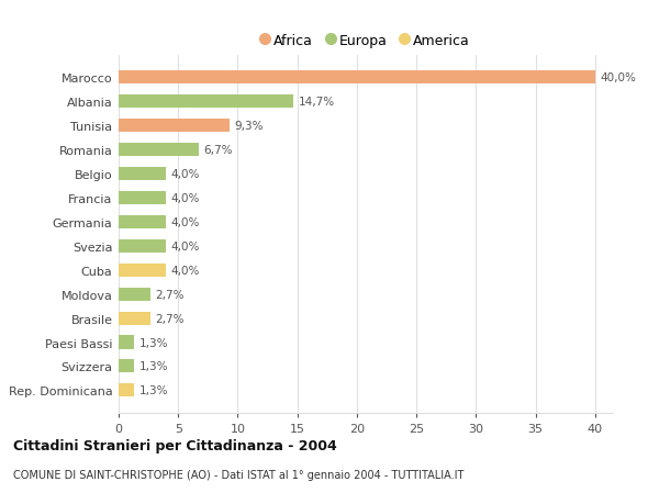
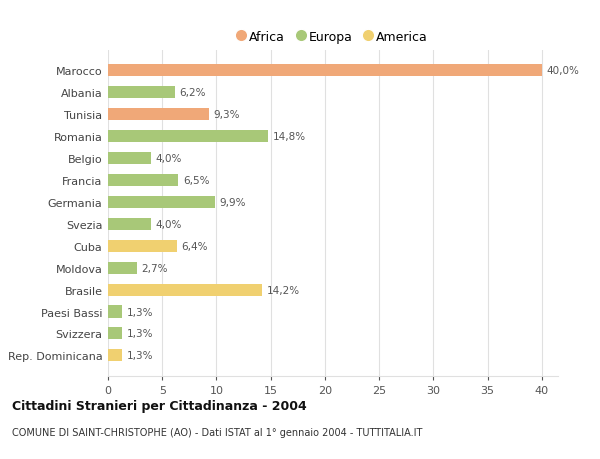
Albania: 14,7% -> 6,2%
Romania: 6,7% -> 14,8%
Francia: 4,0% -> 6,5%
Germania: 4,0% -> 9,9%
Cuba: 4,0% -> 6,4%
Brasile: 2,7% -> 14,2%
